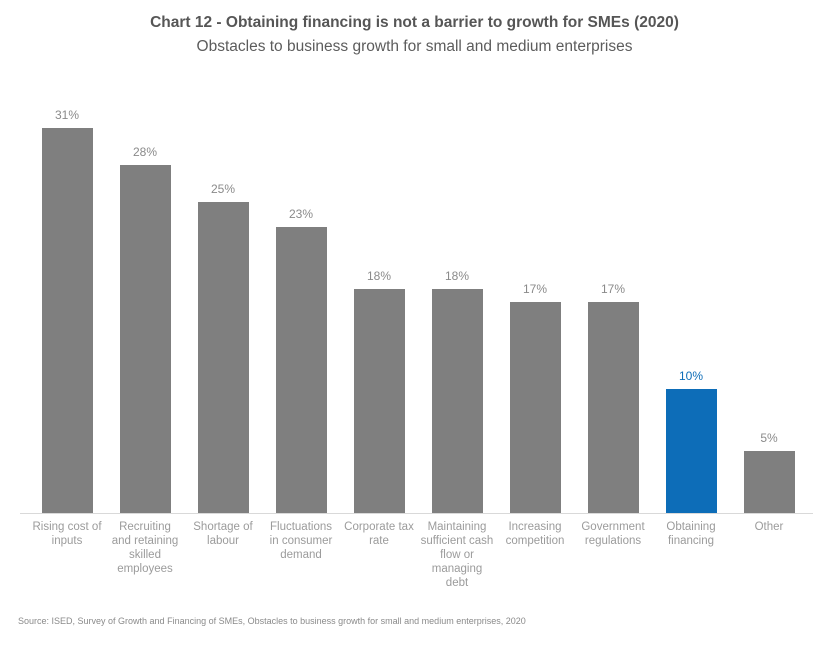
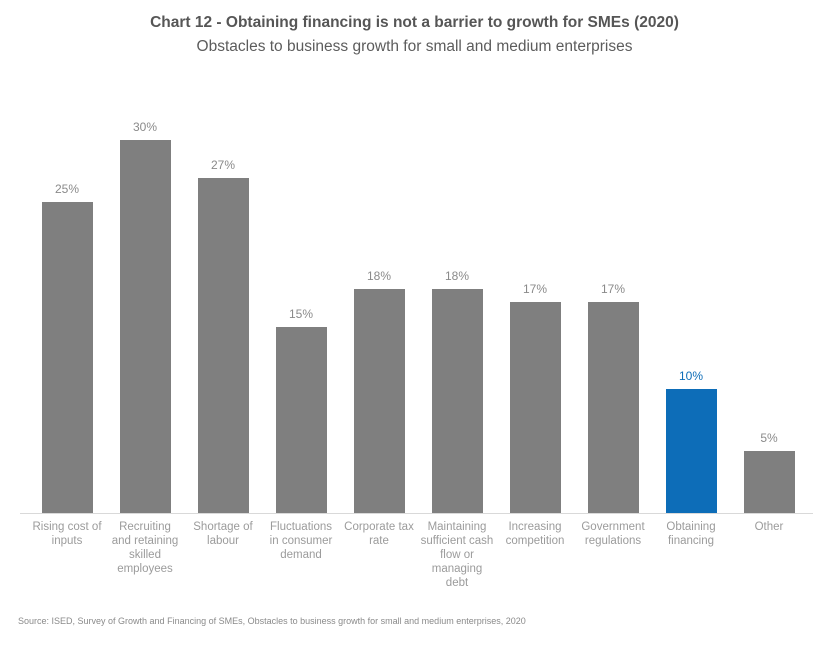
Rising cost of inputs: 31% -> 25%
Recruiting and retaining skilled employees: 28% -> 30%
Shortage of labour: 25% -> 27%
Fluctuations in consumer demand: 23% -> 15%
